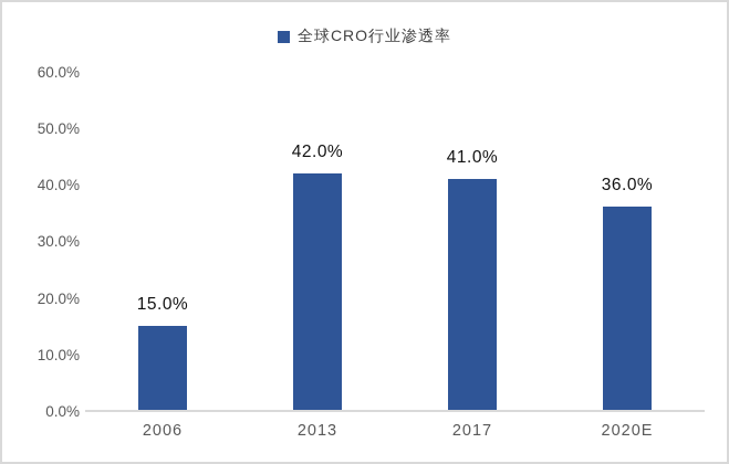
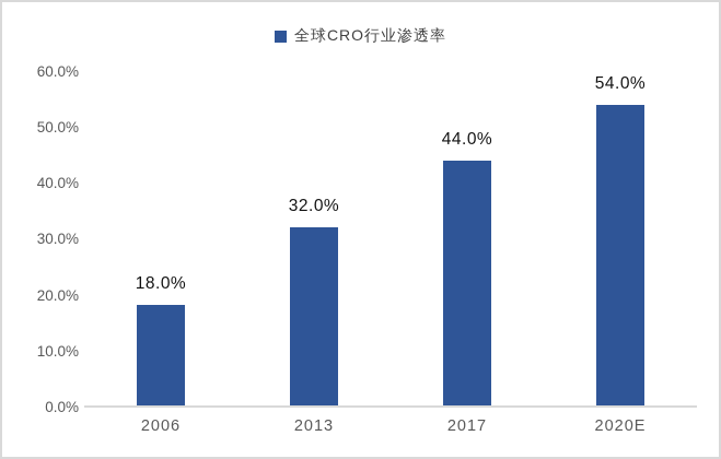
2006: 15.0% -> 18.0%
2013: 42.0% -> 32.0%
2017: 41.0% -> 44.0%
2020E: 36.0% -> 54.0%
